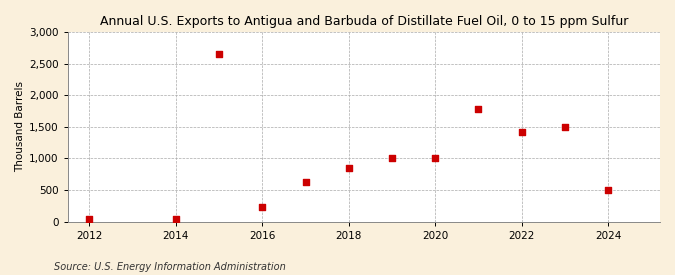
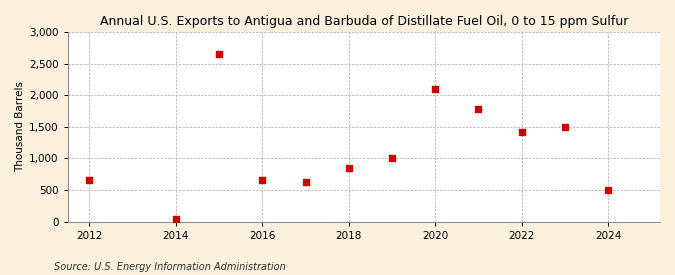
2012: 50 -> 660
2016: 220 -> 660
2020: 1,000 -> 2,100
